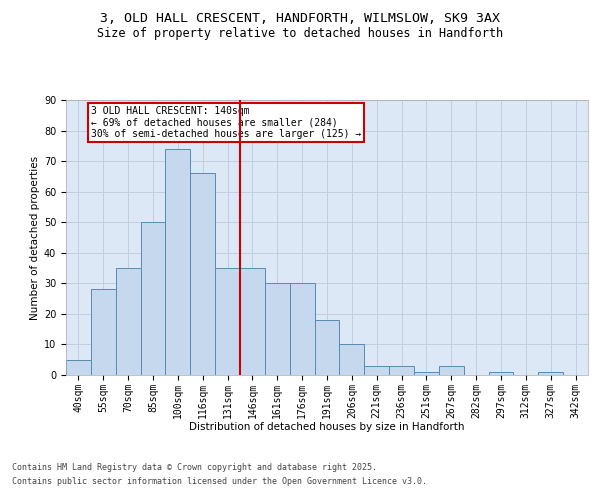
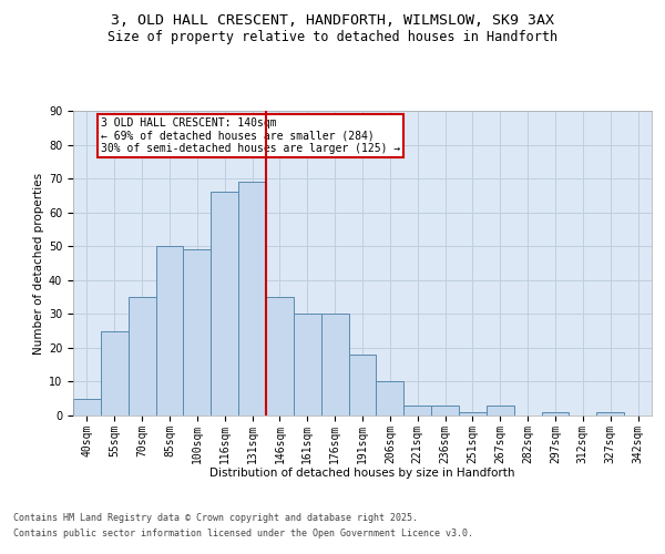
55sqm: 28 -> 25
100sqm: 74 -> 49
131sqm: 35 -> 69
